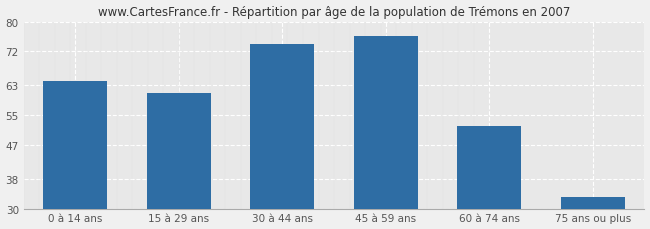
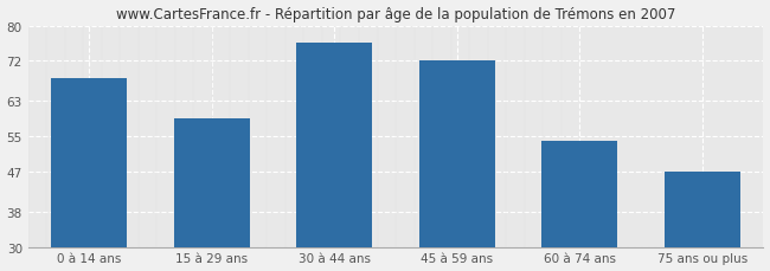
0 à 14 ans: 64 -> 68
15 à 29 ans: 61 -> 59
30 à 44 ans: 74 -> 76
45 à 59 ans: 76 -> 72
60 à 74 ans: 52 -> 54
75 ans ou plus: 33 -> 47
